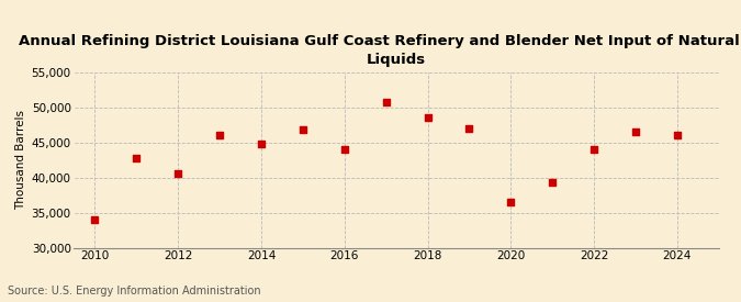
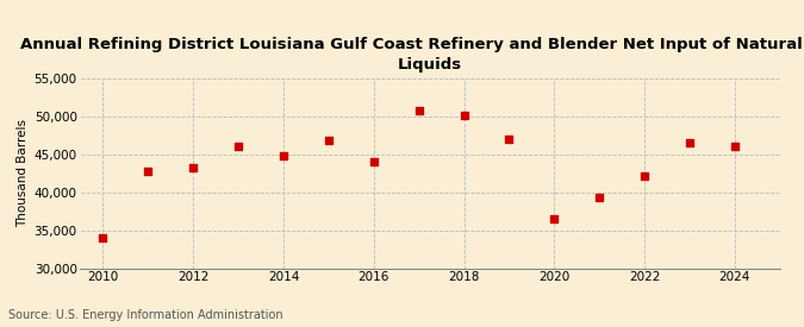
2012: 40,600 -> 43,200
2018: 48,600 -> 50,200
2022: 44,000 -> 42,200
